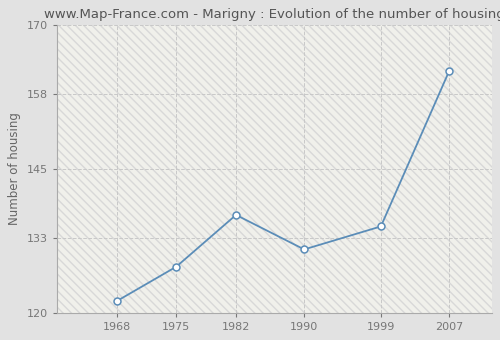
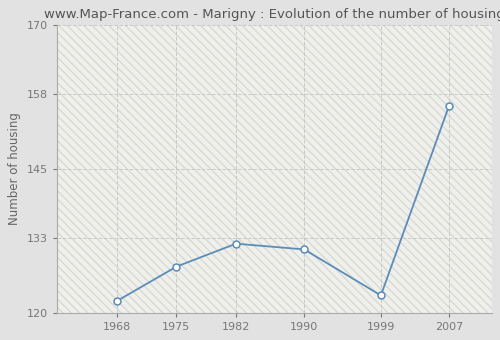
1982: 137 -> 132
1999: 135 -> 123
2007: 162 -> 156
